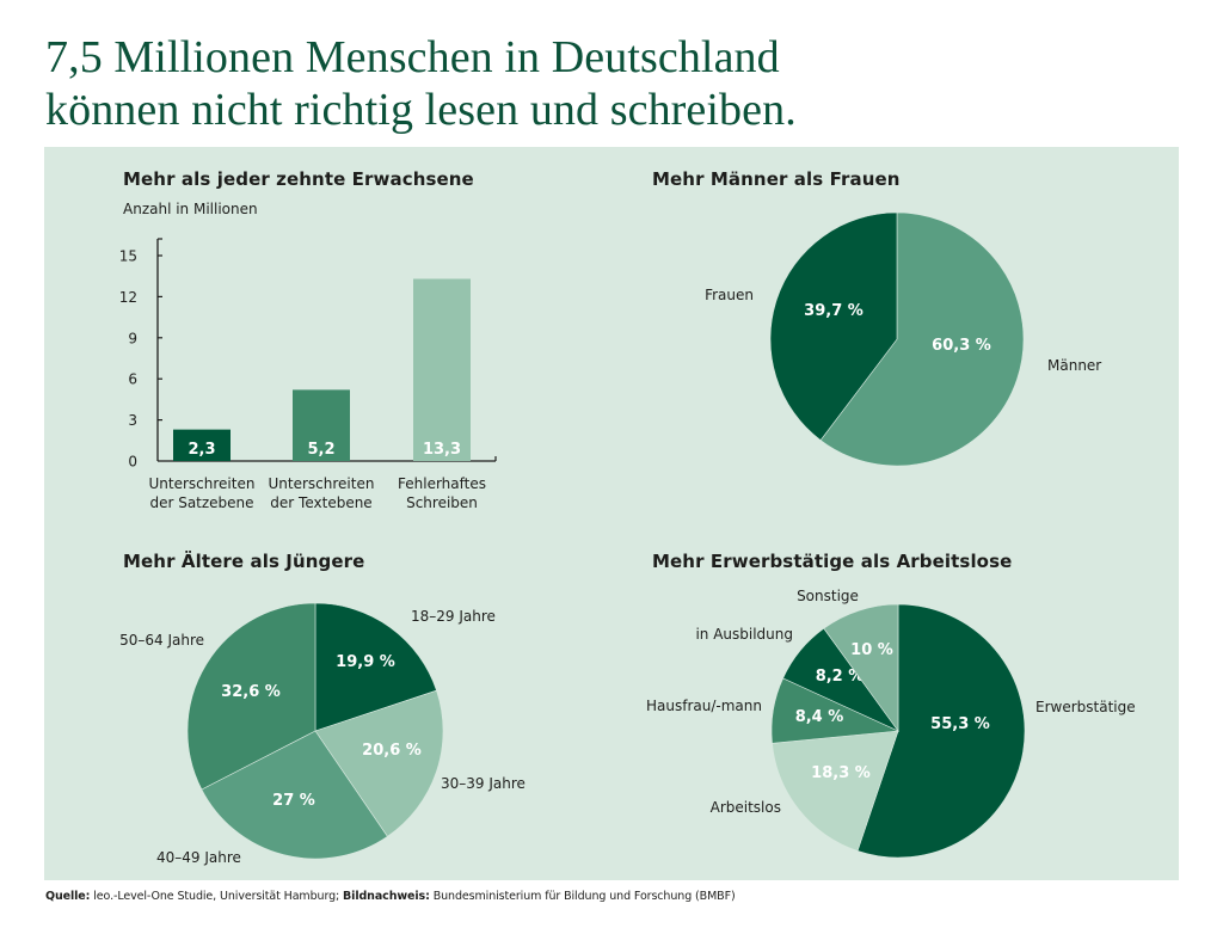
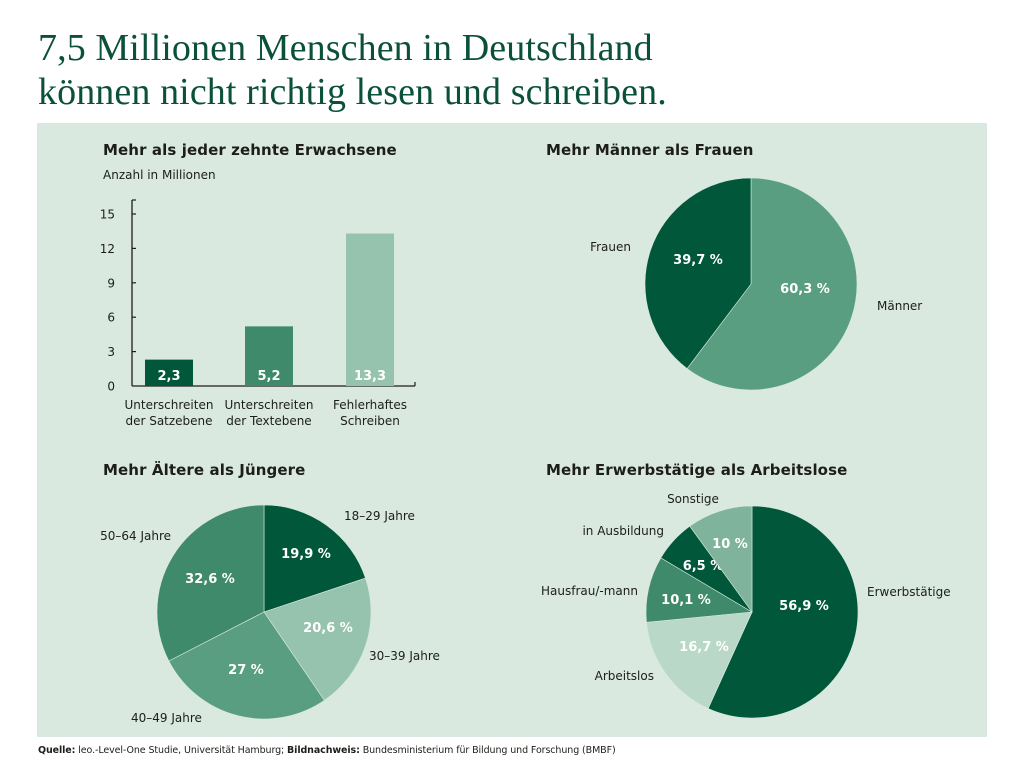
Mehr Erwerbstätige als Arbeitslose/Erwerbstätige: 55,3 -> 56,9
Mehr Erwerbstätige als Arbeitslose/Arbeitslos: 18,3 -> 16,7
Mehr Erwerbstätige als Arbeitslose/Hausfrau/-mann: 8,4 -> 10,1
Mehr Erwerbstätige als Arbeitslose/in Ausbildung: 8,2 -> 6,5
